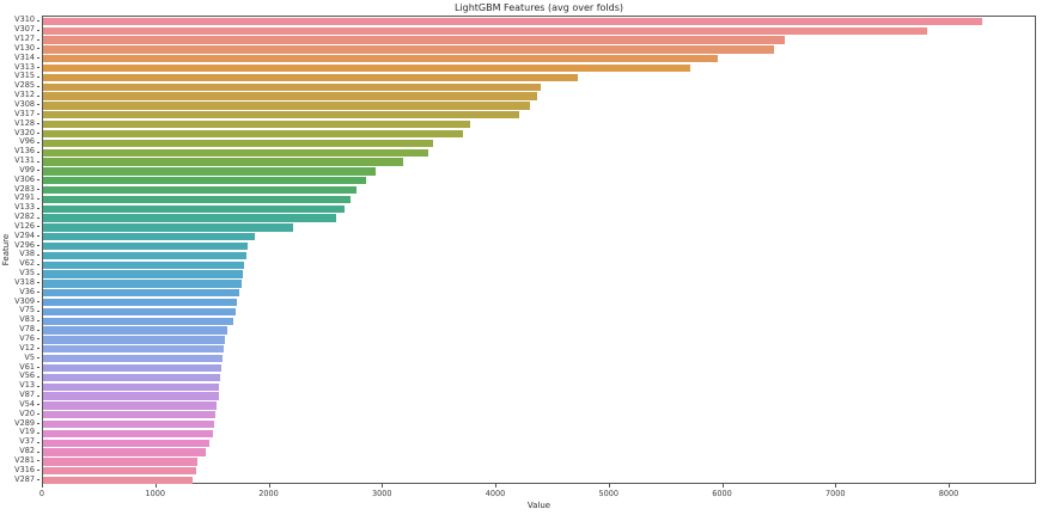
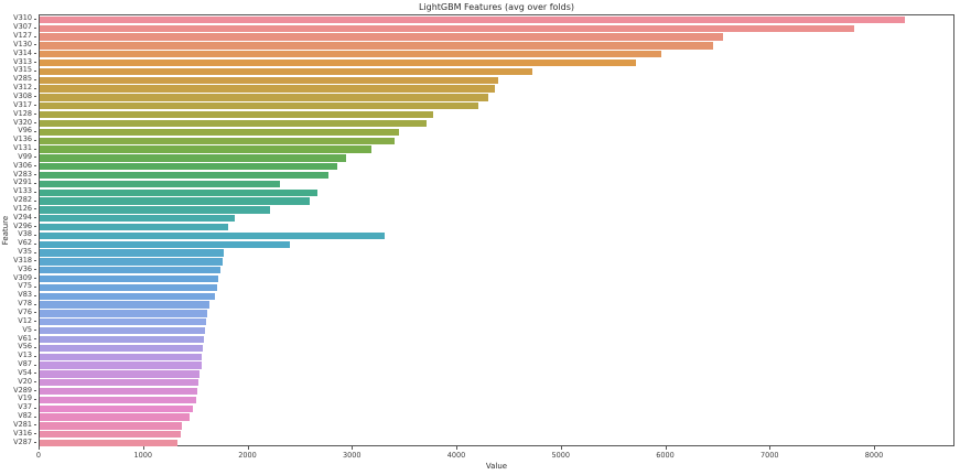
V291: 2700 -> 2300
V38: 1800 -> 3300
V62: 1800 -> 2400
